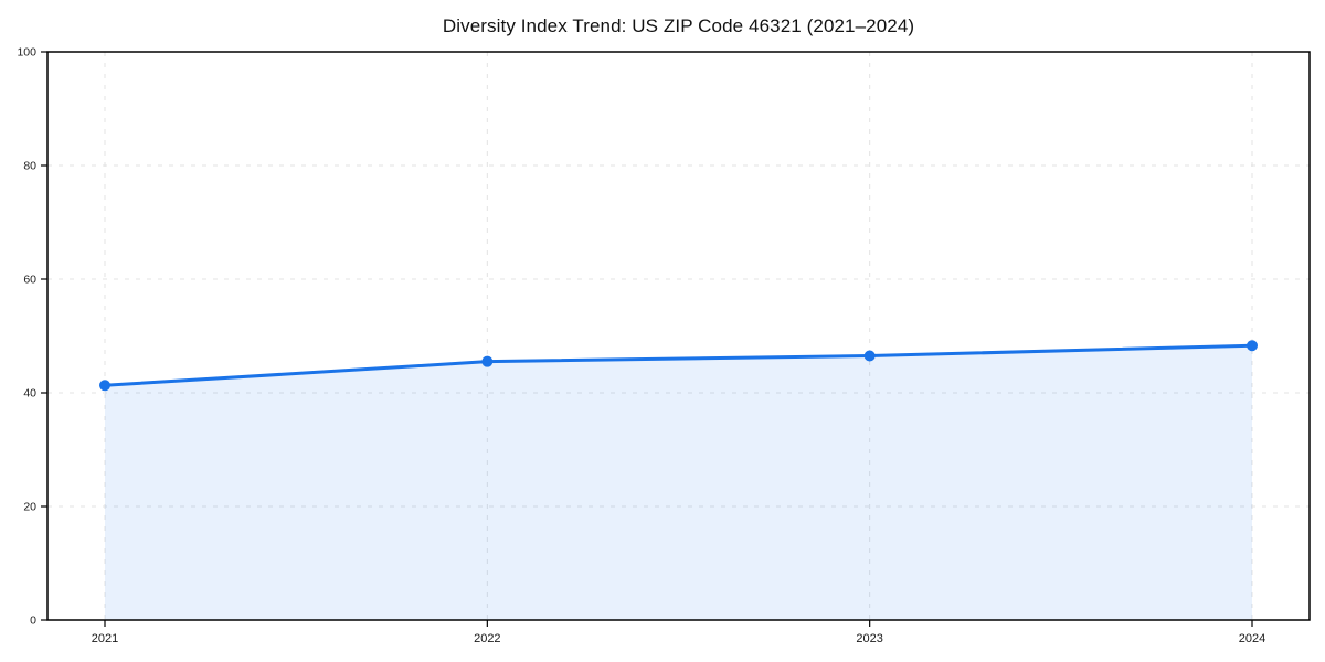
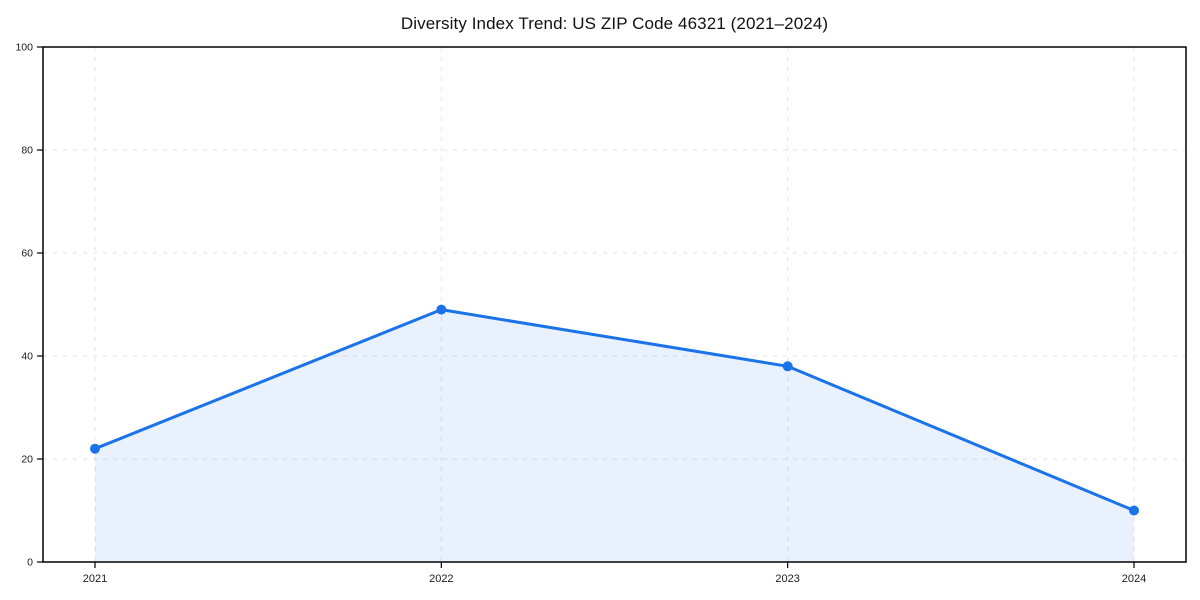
2021: 41 -> 22
2022: 46 -> 49
2023: 46 -> 38
2024: 48 -> 10
